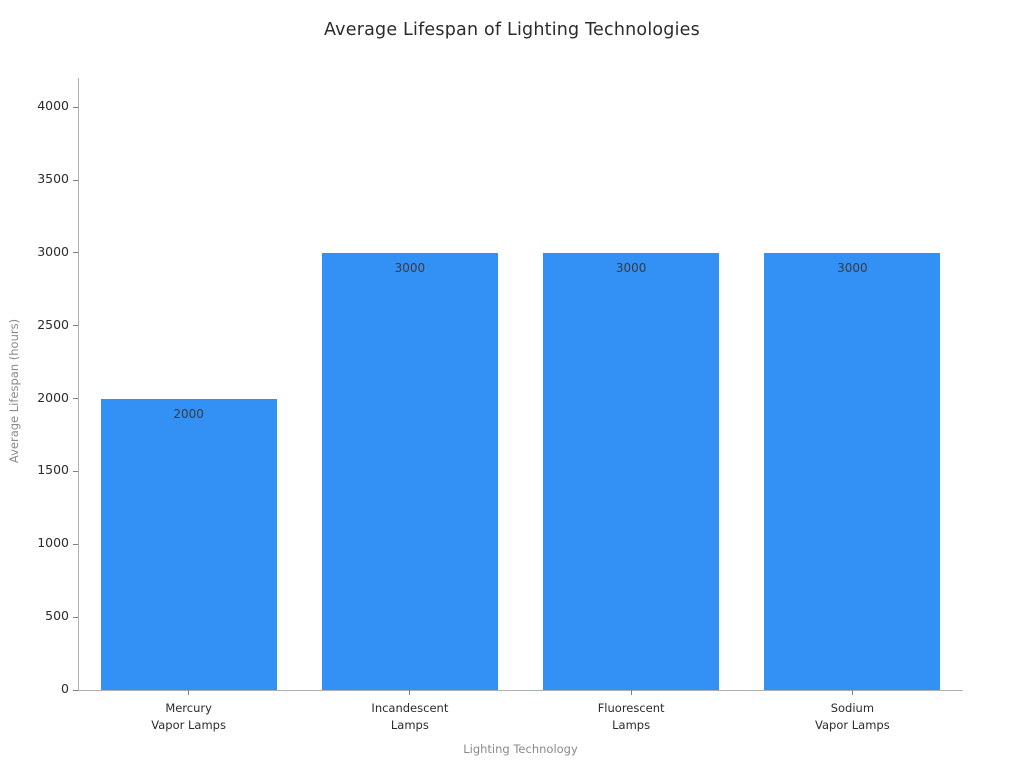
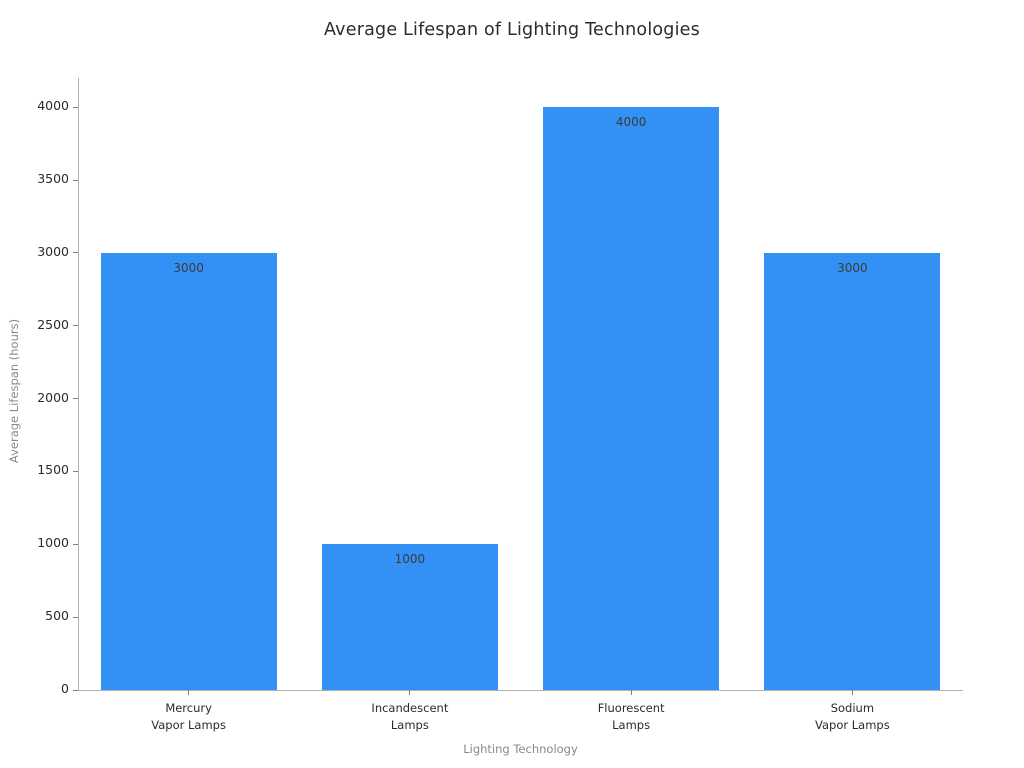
Mercury Vapor Lamps: 2000 -> 3000
Incandescent Lamps: 3000 -> 1000
Fluorescent Lamps: 3000 -> 4000
